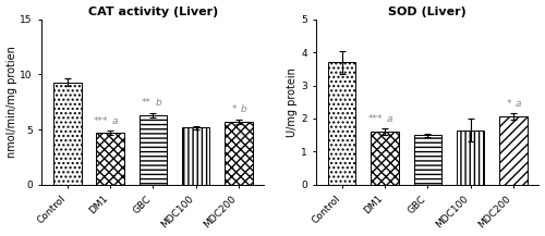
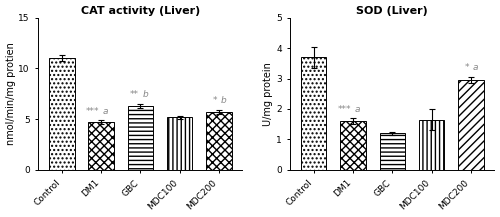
CAT activity (Liver)/Control: 9.3 -> 11.0
SOD (Liver)/GBC: 1.50 -> 1.20
SOD (Liver)/MDC200: 2.05 -> 2.95
